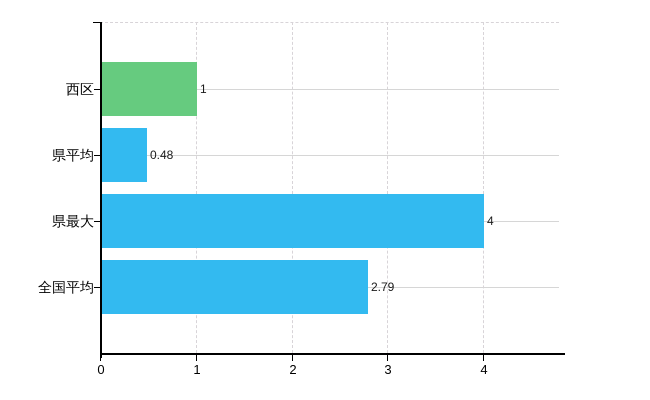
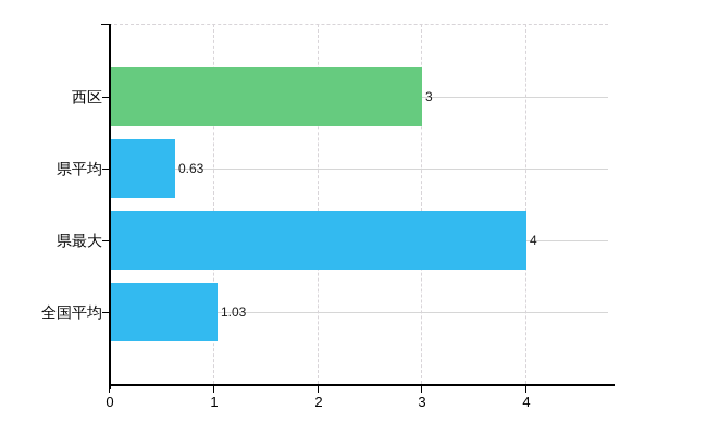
西区: 1 -> 3
県平均: 0.48 -> 0.63
全国平均: 2.79 -> 1.03
